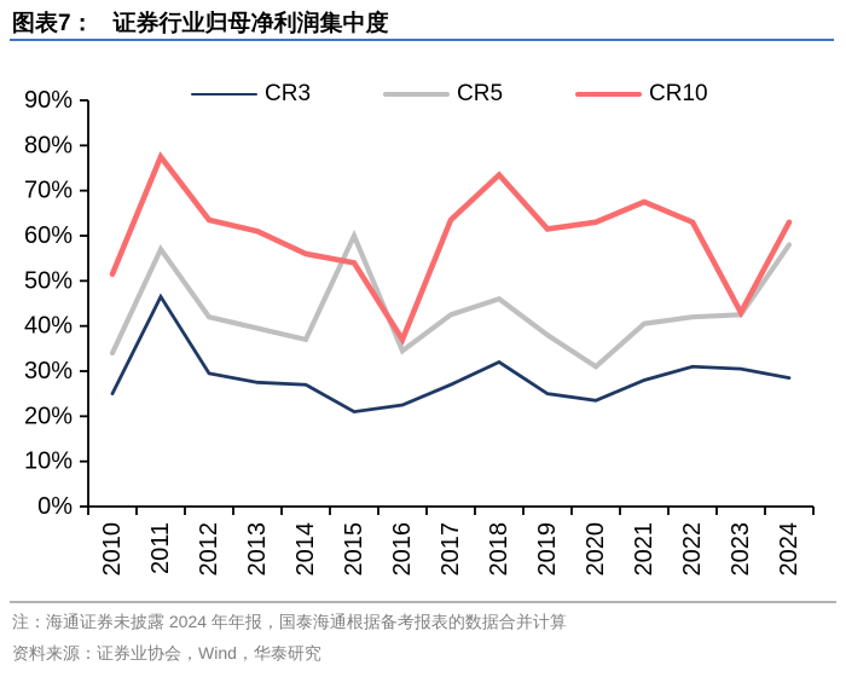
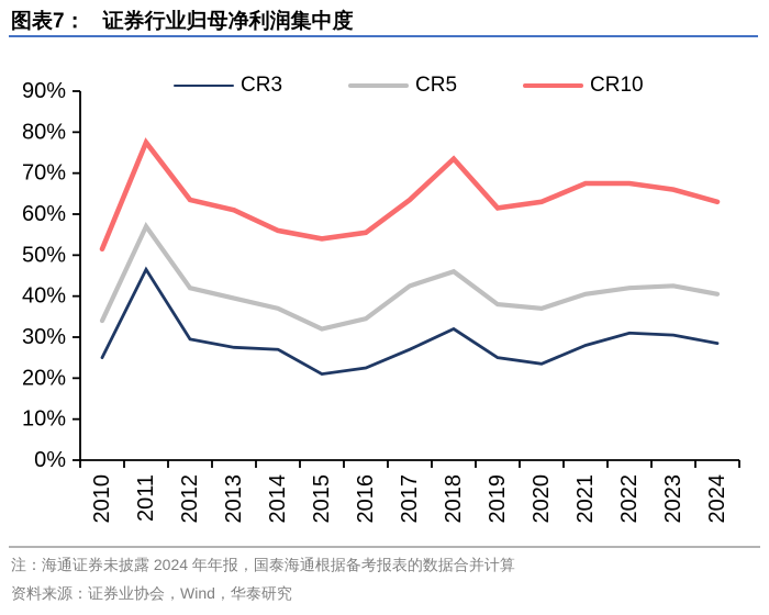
CR5/2015: 60% -> 32%
CR10/2016: 37% -> 56%
CR5/2020: 31% -> 37%
CR10/2022: 63% -> 68%
CR10/2023: 43% -> 66%
CR5/2024: 58% -> 40%
